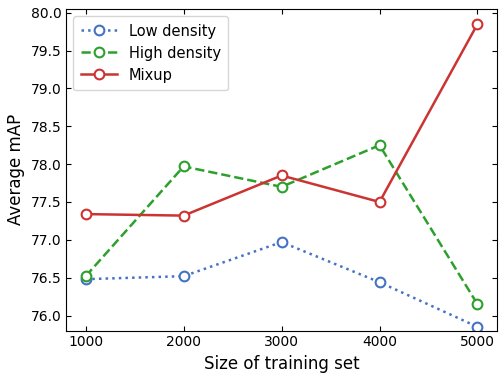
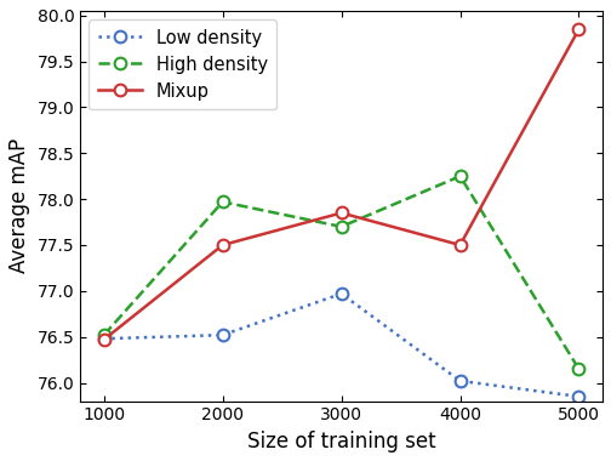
Mixup/1000: 77.34 -> 76.47
Mixup/2000: 77.32 -> 77.50
Low density/4000: 76.44 -> 76.02
